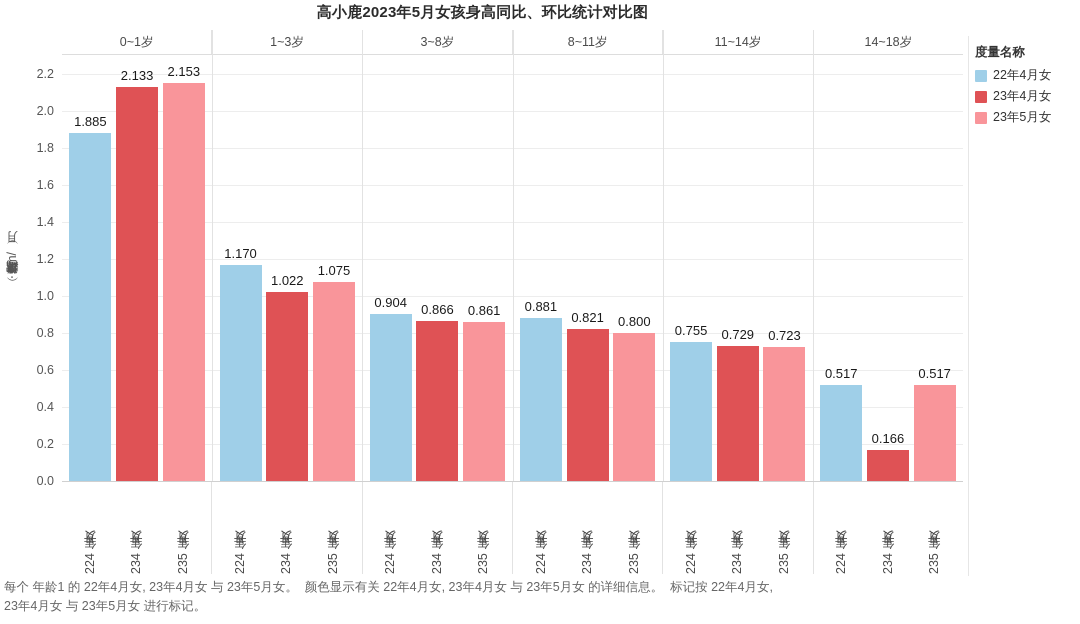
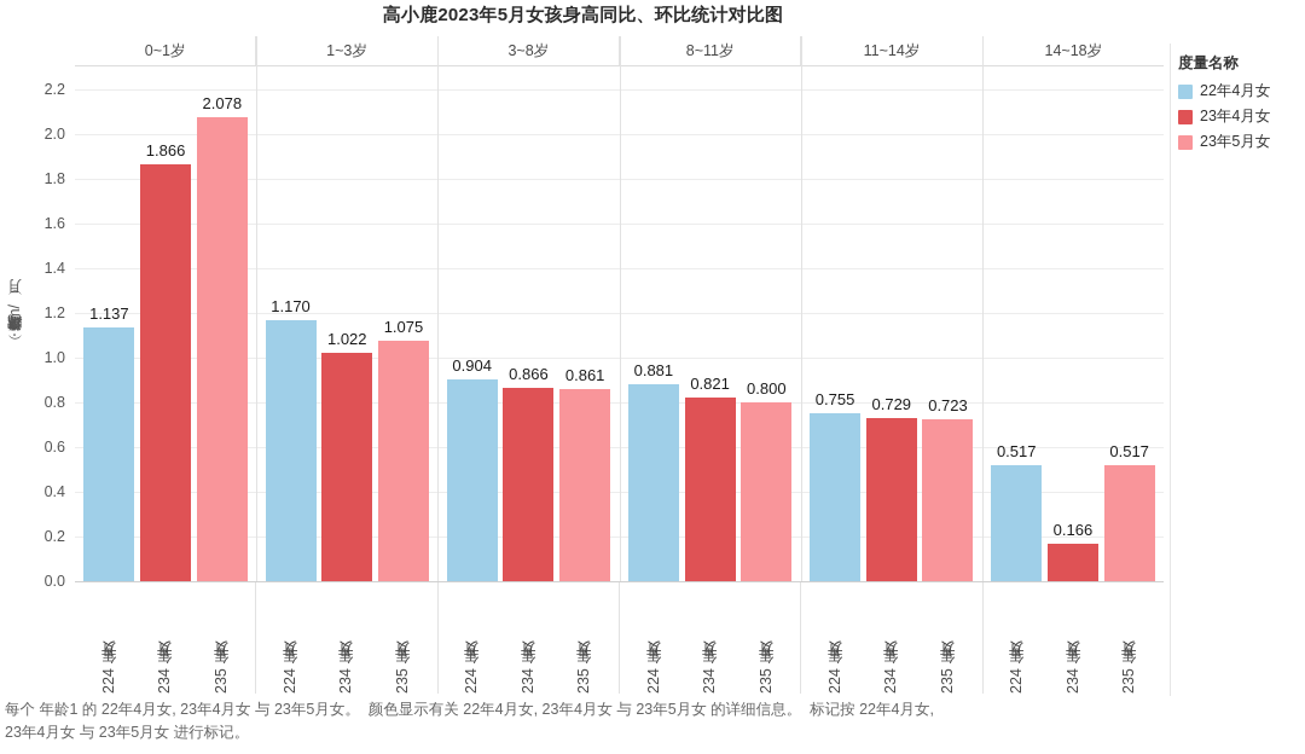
22年4月女/0~1岁: 1.885 -> 1.137
23年4月女/0~1岁: 2.133 -> 1.866
23年5月女/0~1岁: 2.153 -> 2.078
